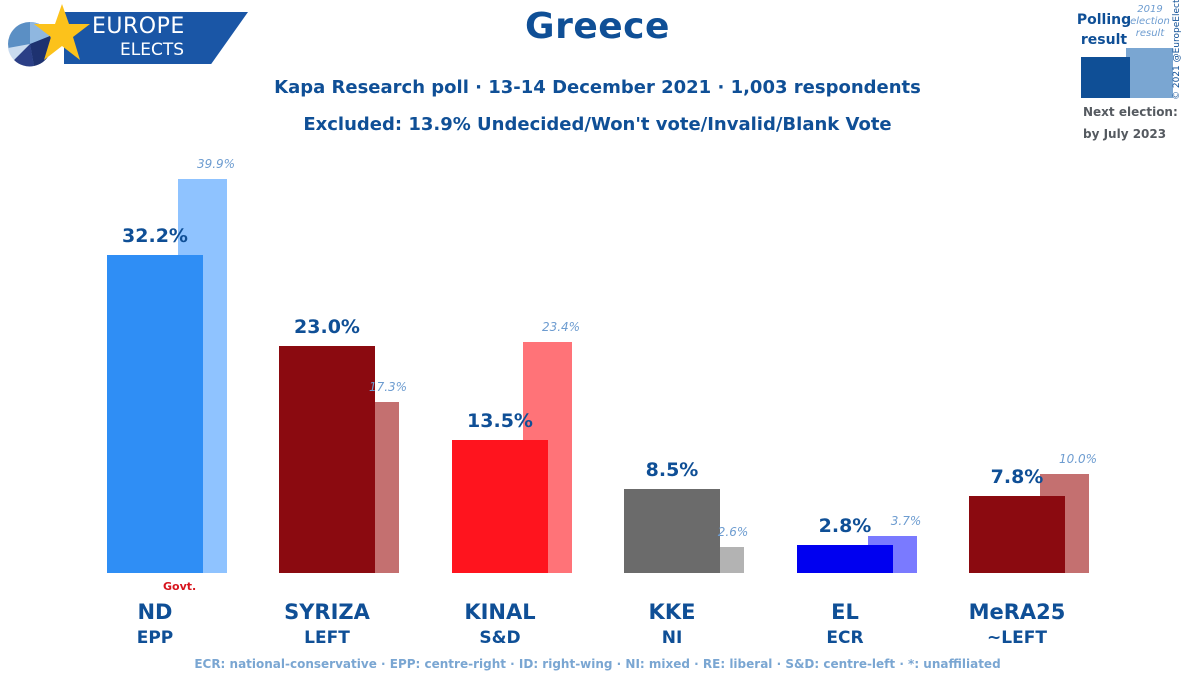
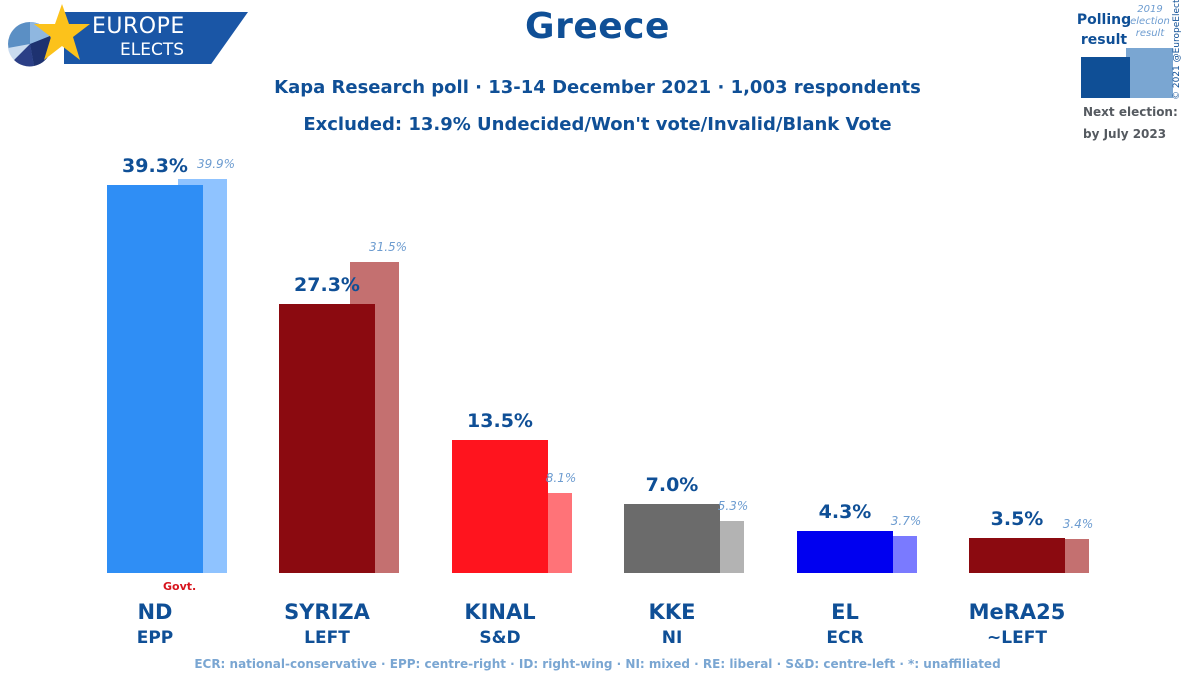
Polling result/ND: 32.2% -> 39.3%
Polling result/SYRIZA: 23.0% -> 27.3%
2019 election result/SYRIZA: 17.3% -> 31.5%
2019 election result/KINAL: 23.4% -> 8.1%
Polling result/KKE: 8.5% -> 7.0%
2019 election result/KKE: 2.6% -> 5.3%
Polling result/EL: 2.8% -> 4.3%
Polling result/MeRA25: 7.8% -> 3.5%
2019 election result/MeRA25: 10.0% -> 3.4%
